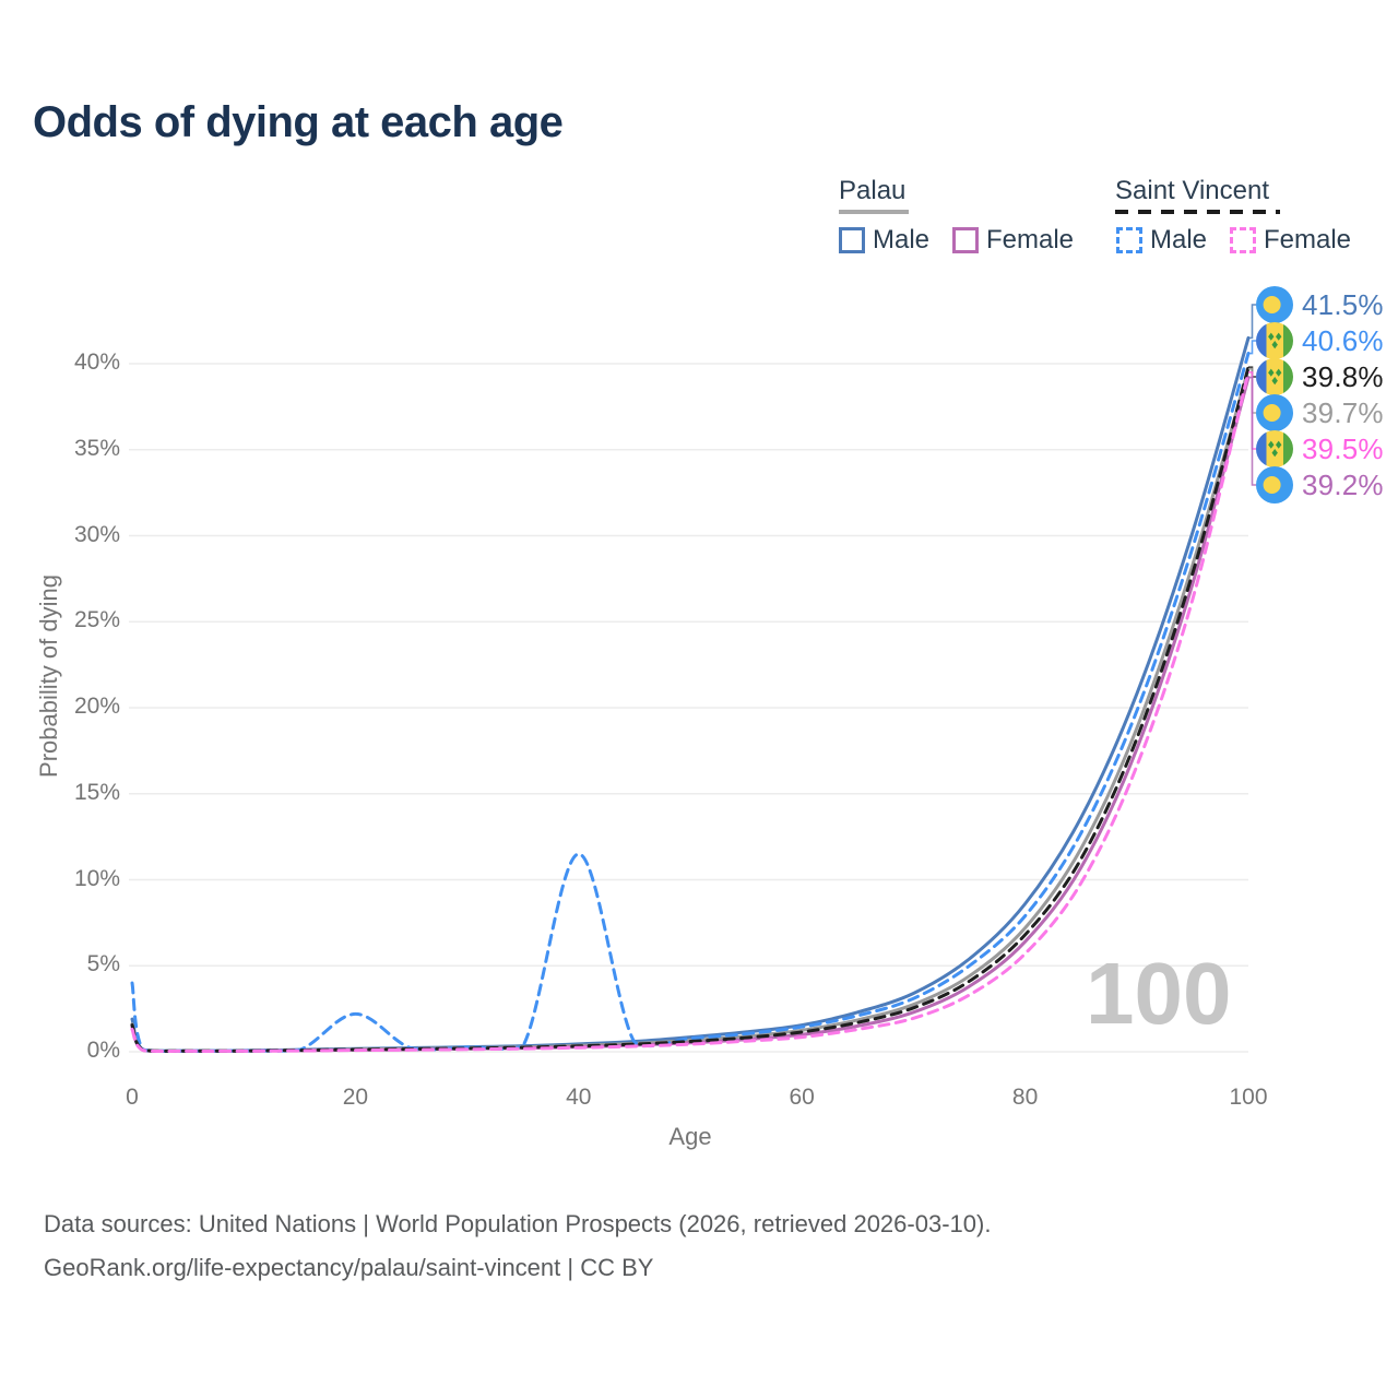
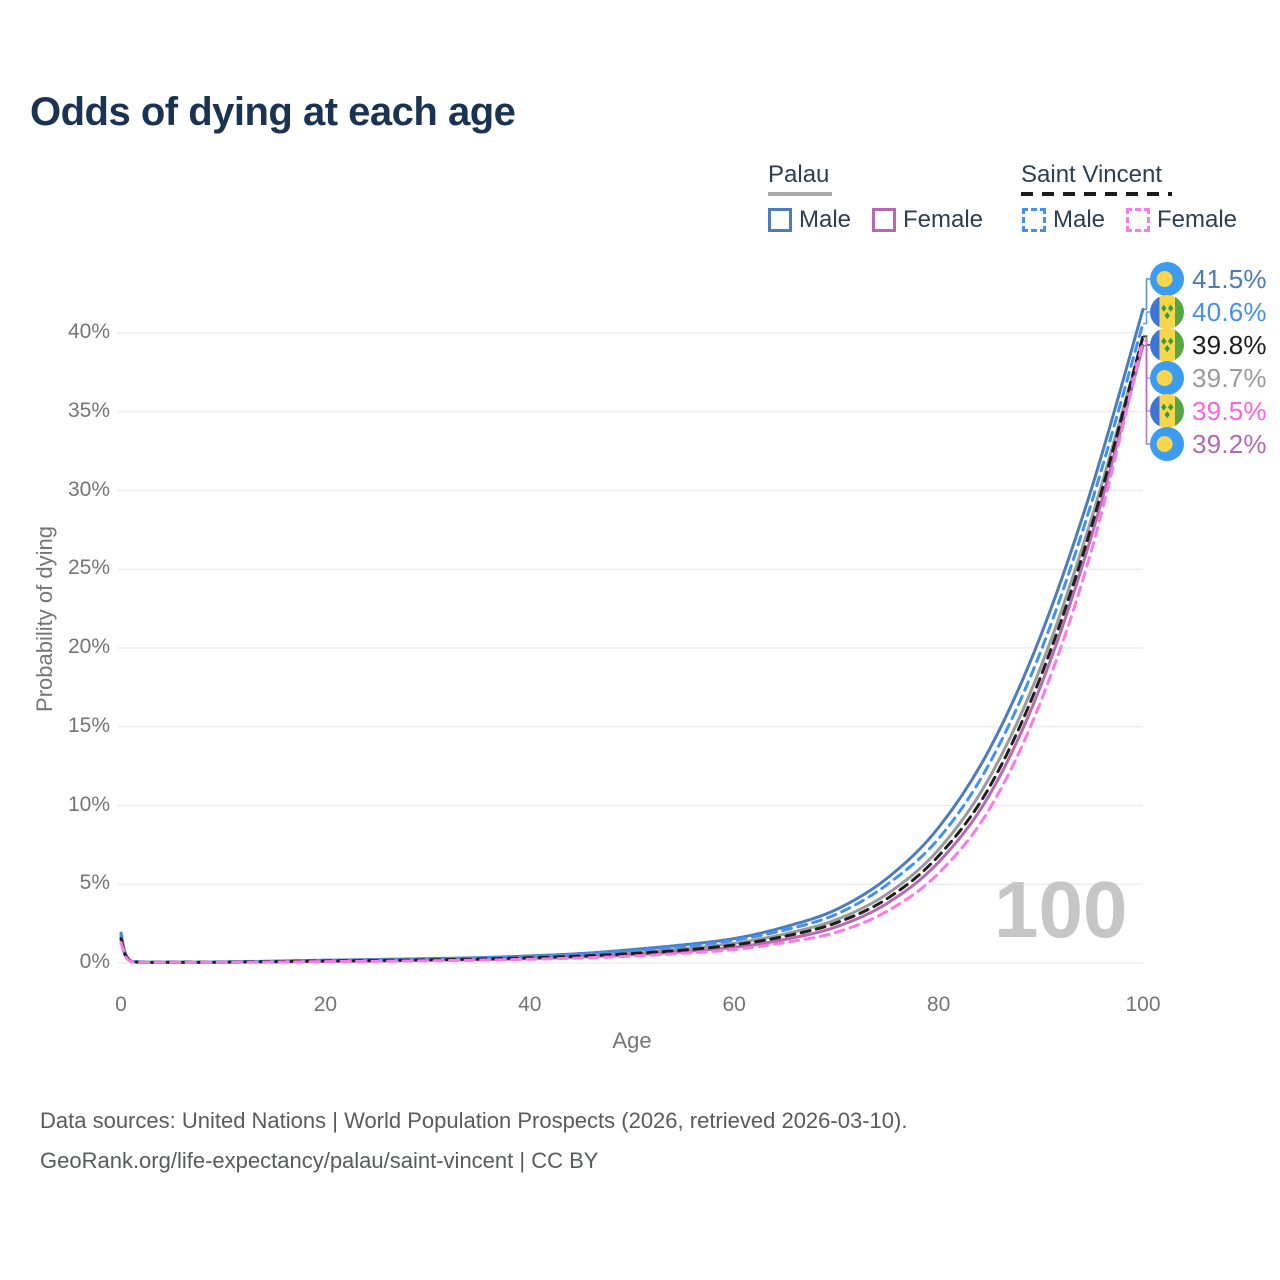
Saint Vincent Male/0: 4.0% -> 1.8%
Saint Vincent Male/20: 2.2% -> 0.2%
Saint Vincent Male/40: 11.5% -> 0.4%
